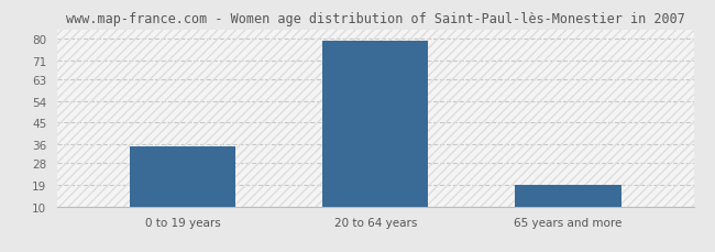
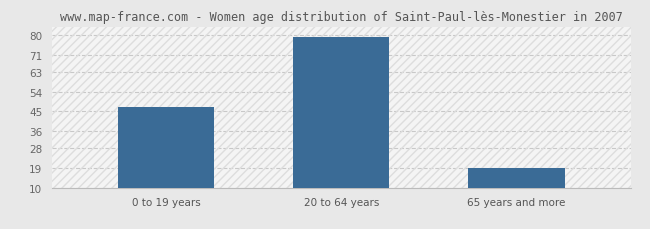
0 to 19 years: 35 -> 47
